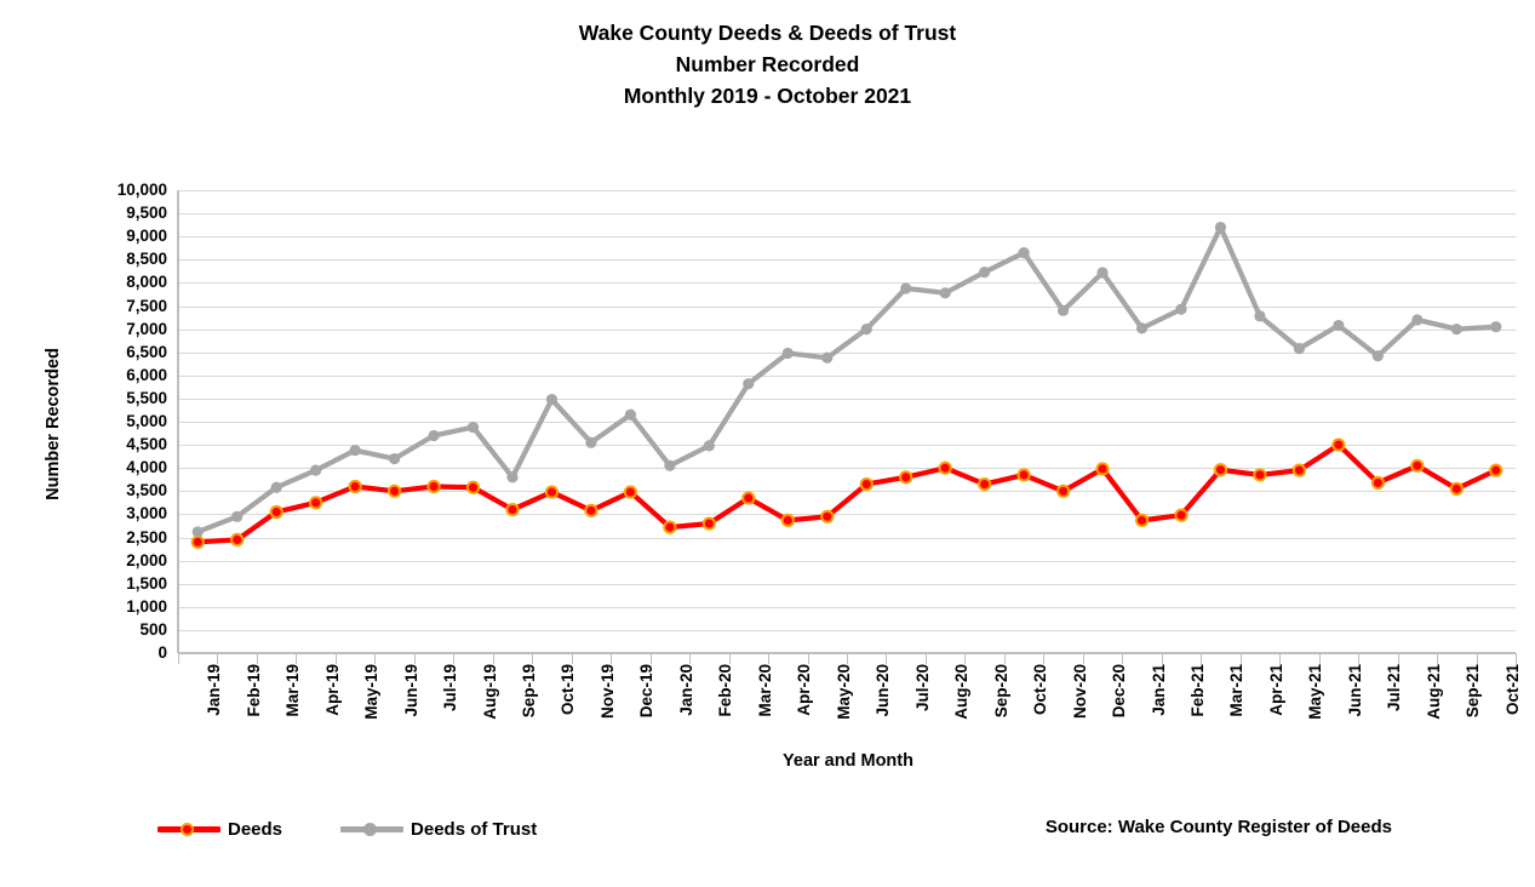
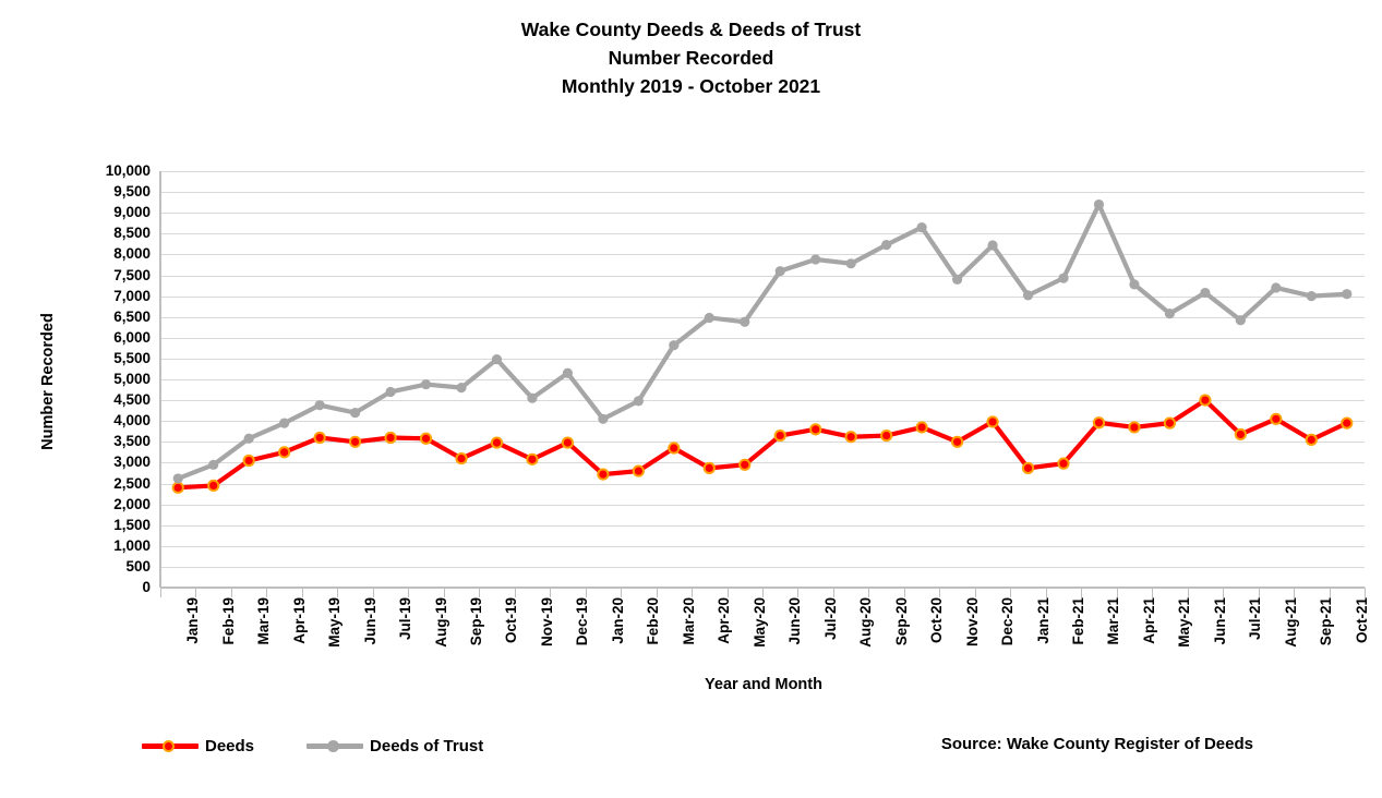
Deeds of Trust/Sep-19: 3800 -> 4800
Deeds of Trust/Jun-20: 7000 -> 7600
Deeds/Aug-20: 4000 -> 3600
